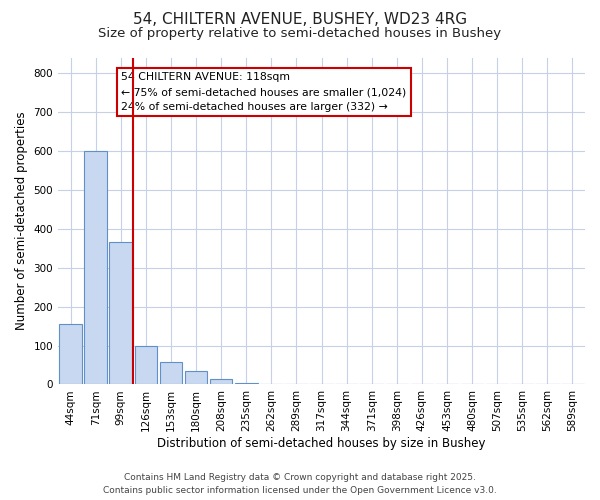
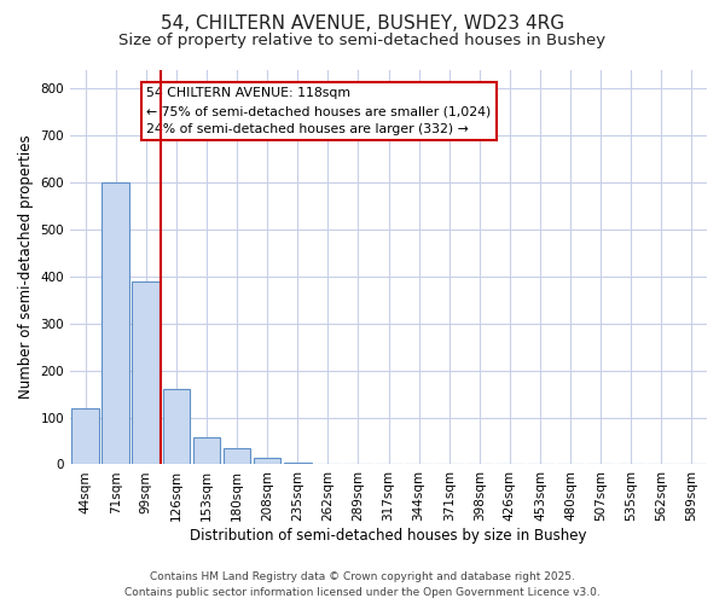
44sqm: 155 -> 120
99sqm: 365 -> 390
126sqm: 100 -> 160
